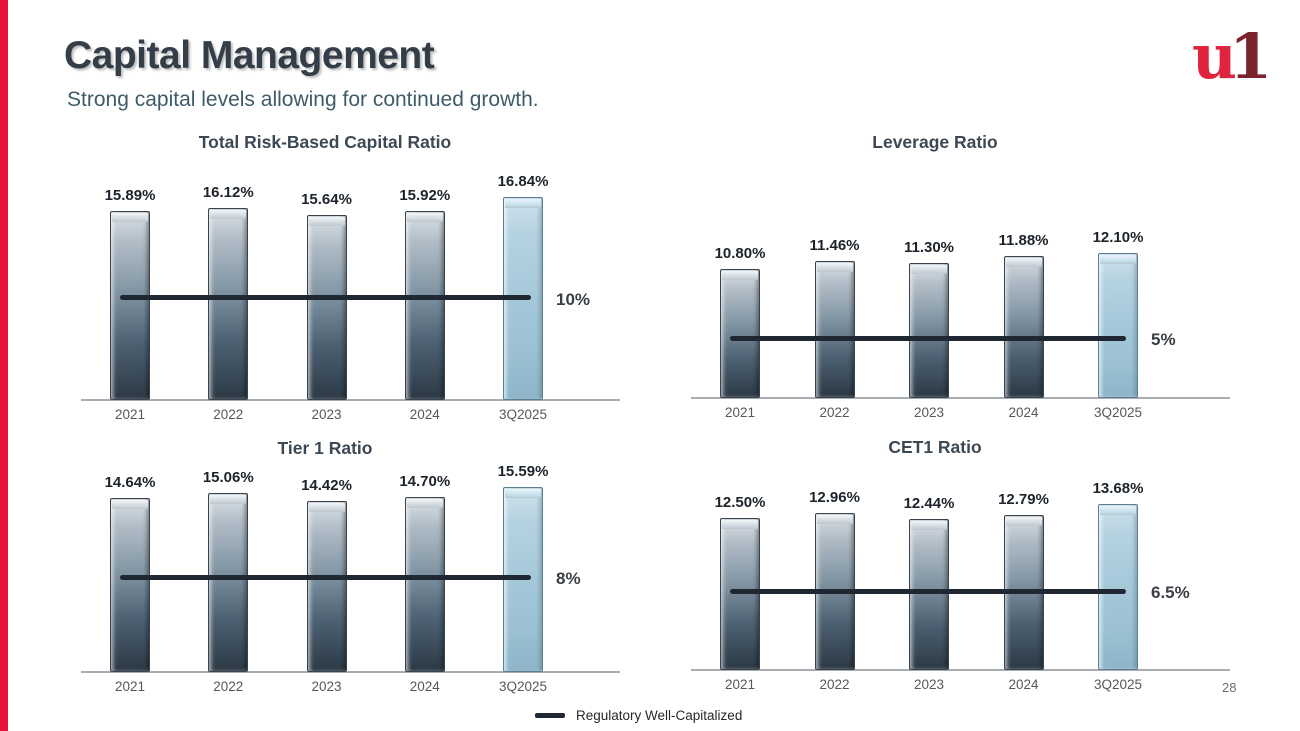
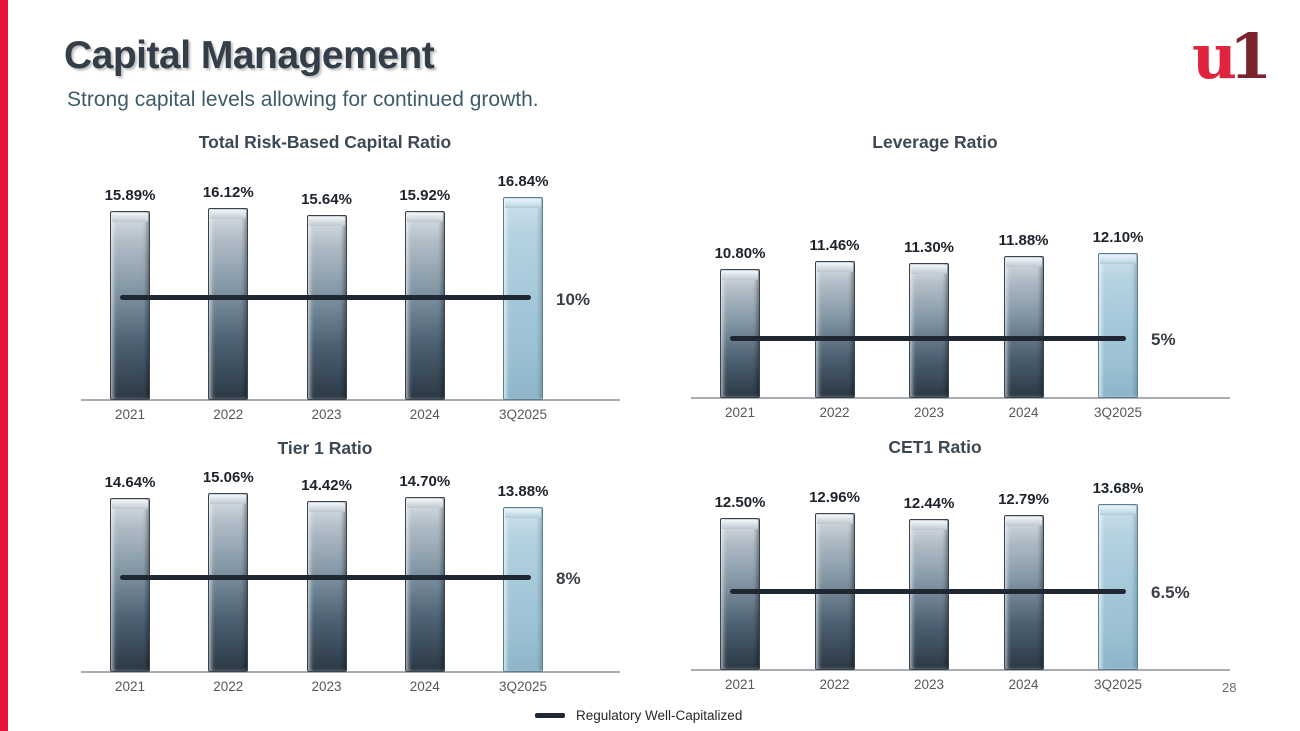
Tier 1 Ratio/3Q2025: 15.59% -> 13.88%
